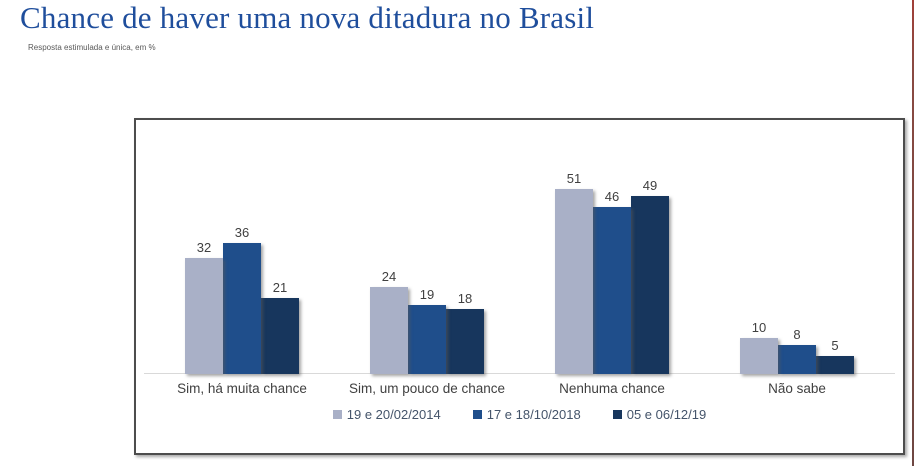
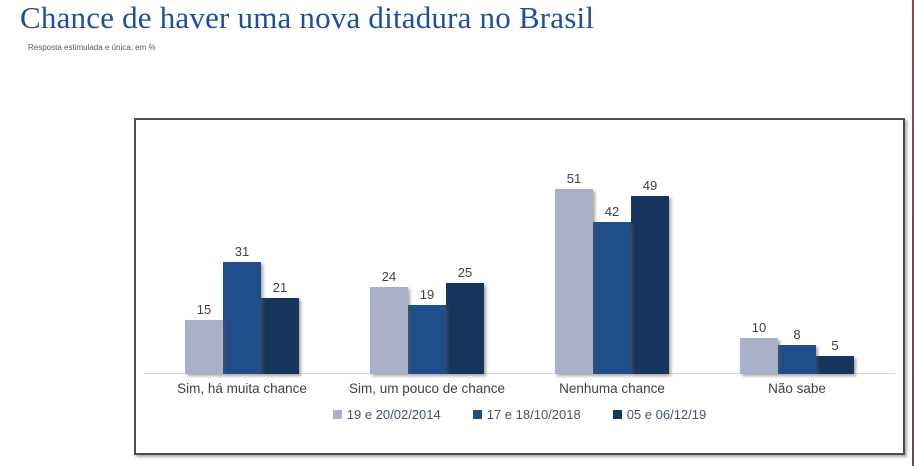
19 e 20/02/2014/Sim, há muita chance: 32 -> 15
17 e 18/10/2018/Sim, há muita chance: 36 -> 31
05 e 06/12/19/Sim, um pouco de chance: 18 -> 25
17 e 18/10/2018/Nenhuma chance: 46 -> 42
